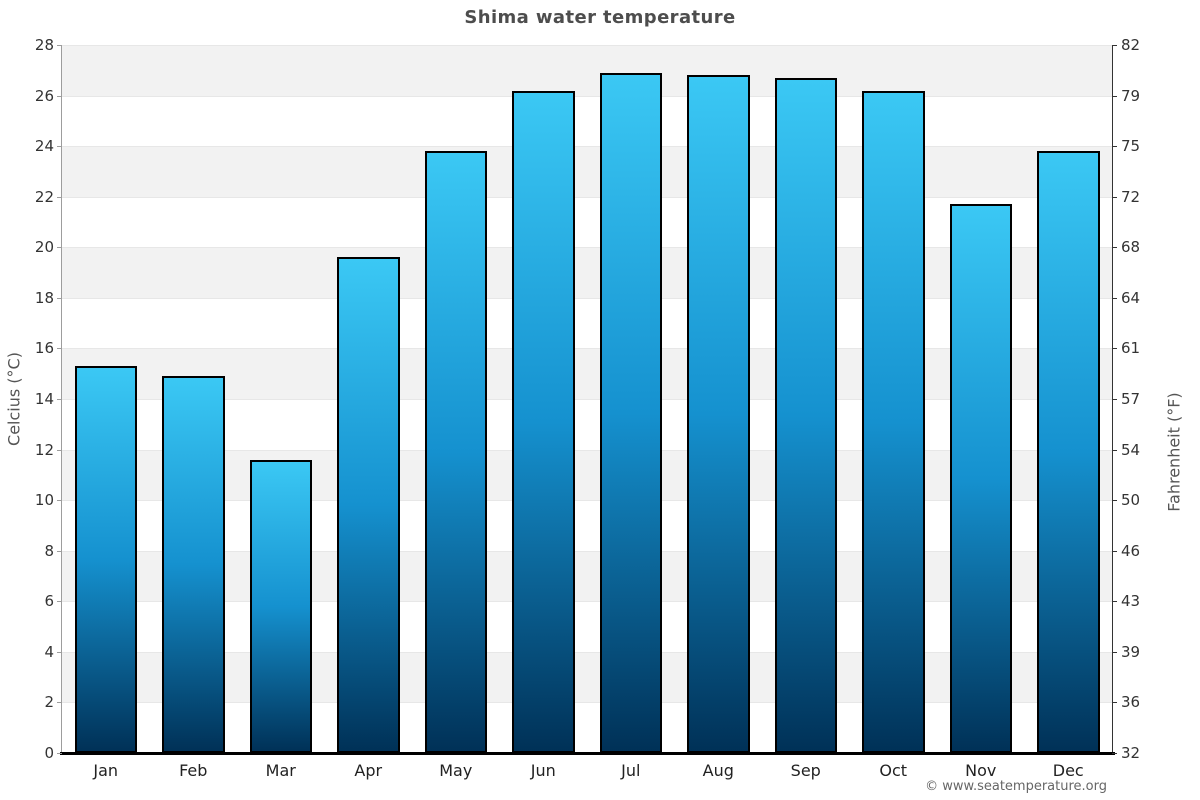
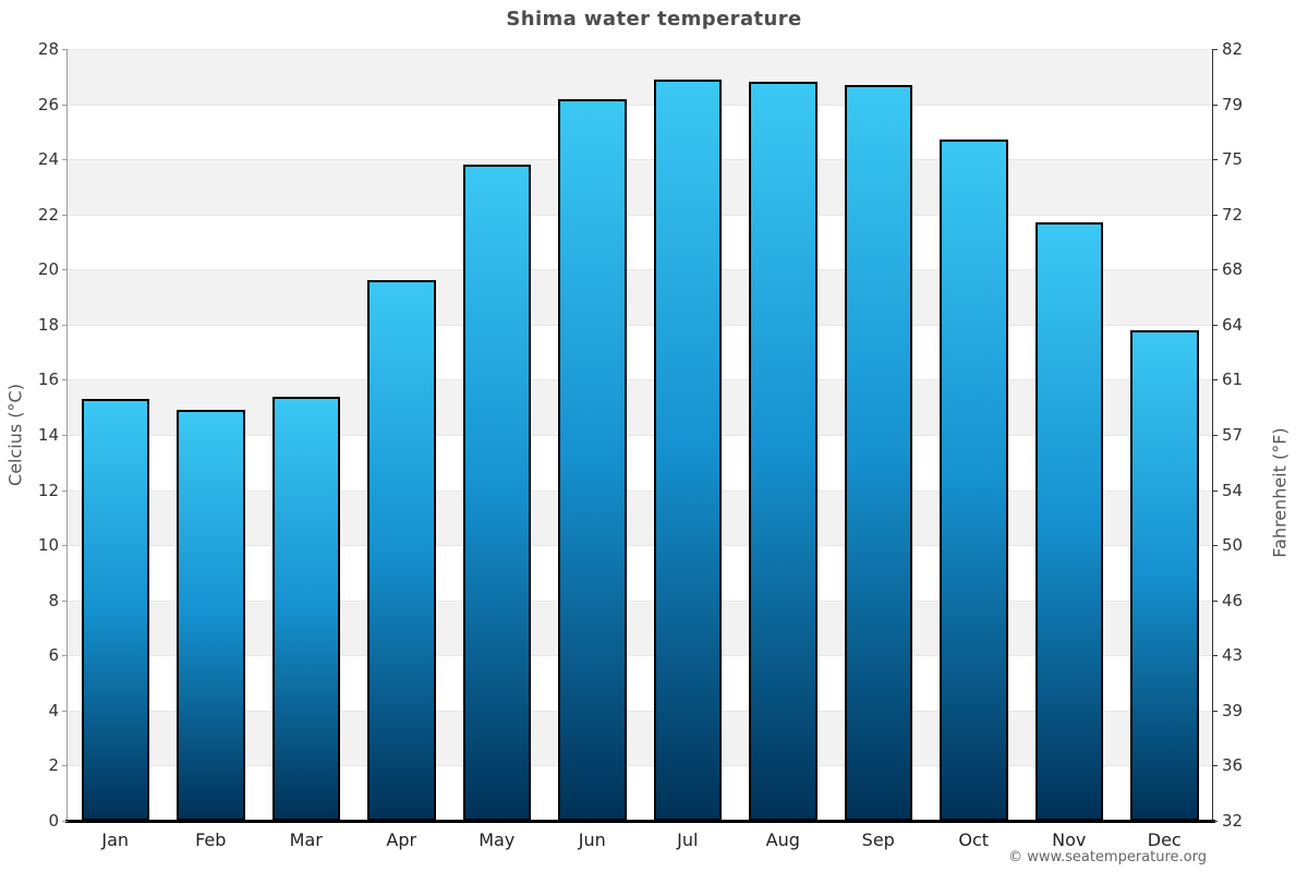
Mar: 11.6 -> 15.4
Oct: 26.2 -> 24.7
Dec: 23.8 -> 17.8
